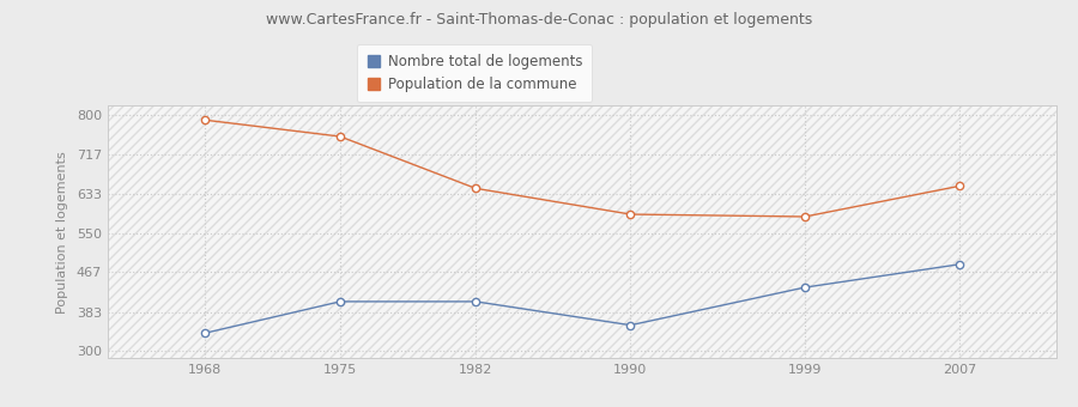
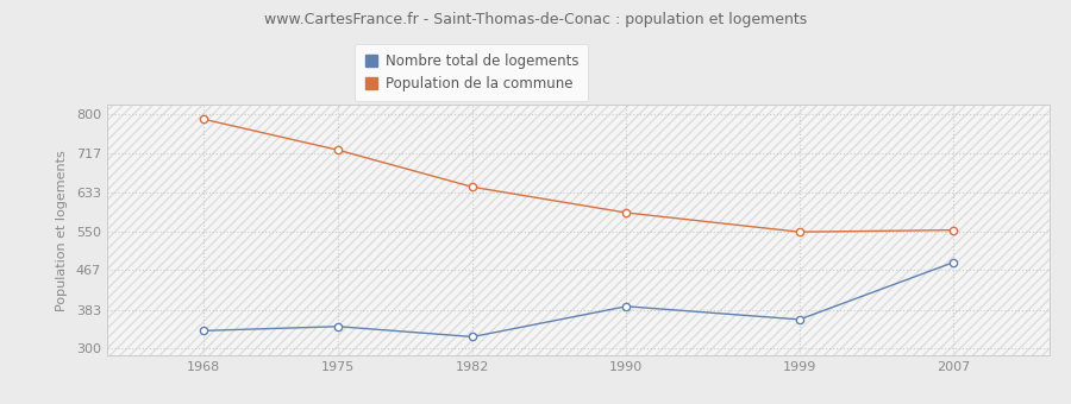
Nombre total de logements/1975: 405 -> 347
Population de la commune/1975: 755 -> 724
Nombre total de logements/1982: 405 -> 325
Nombre total de logements/1990: 355 -> 390
Nombre total de logements/1999: 435 -> 362
Population de la commune/1999: 585 -> 549
Population de la commune/2007: 650 -> 553
